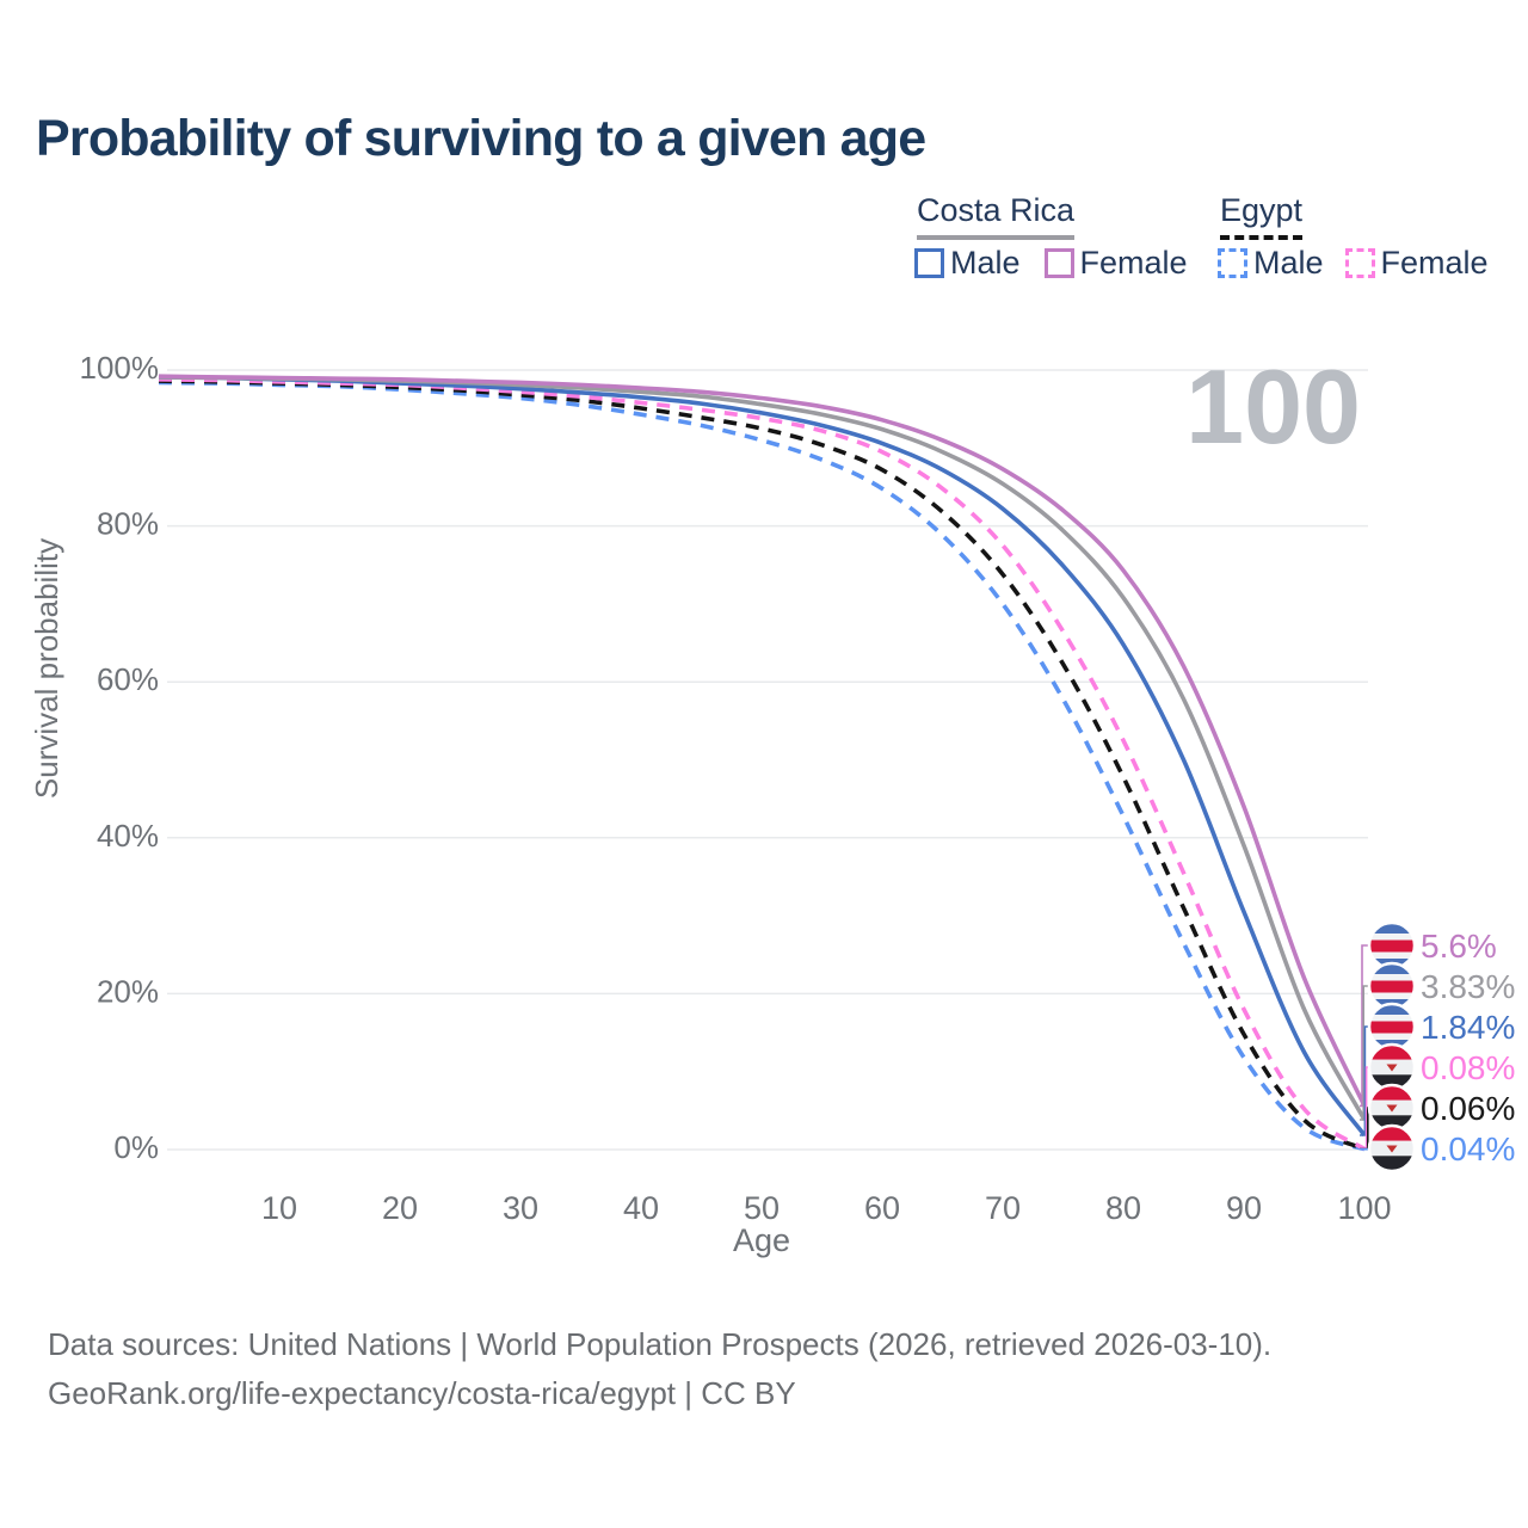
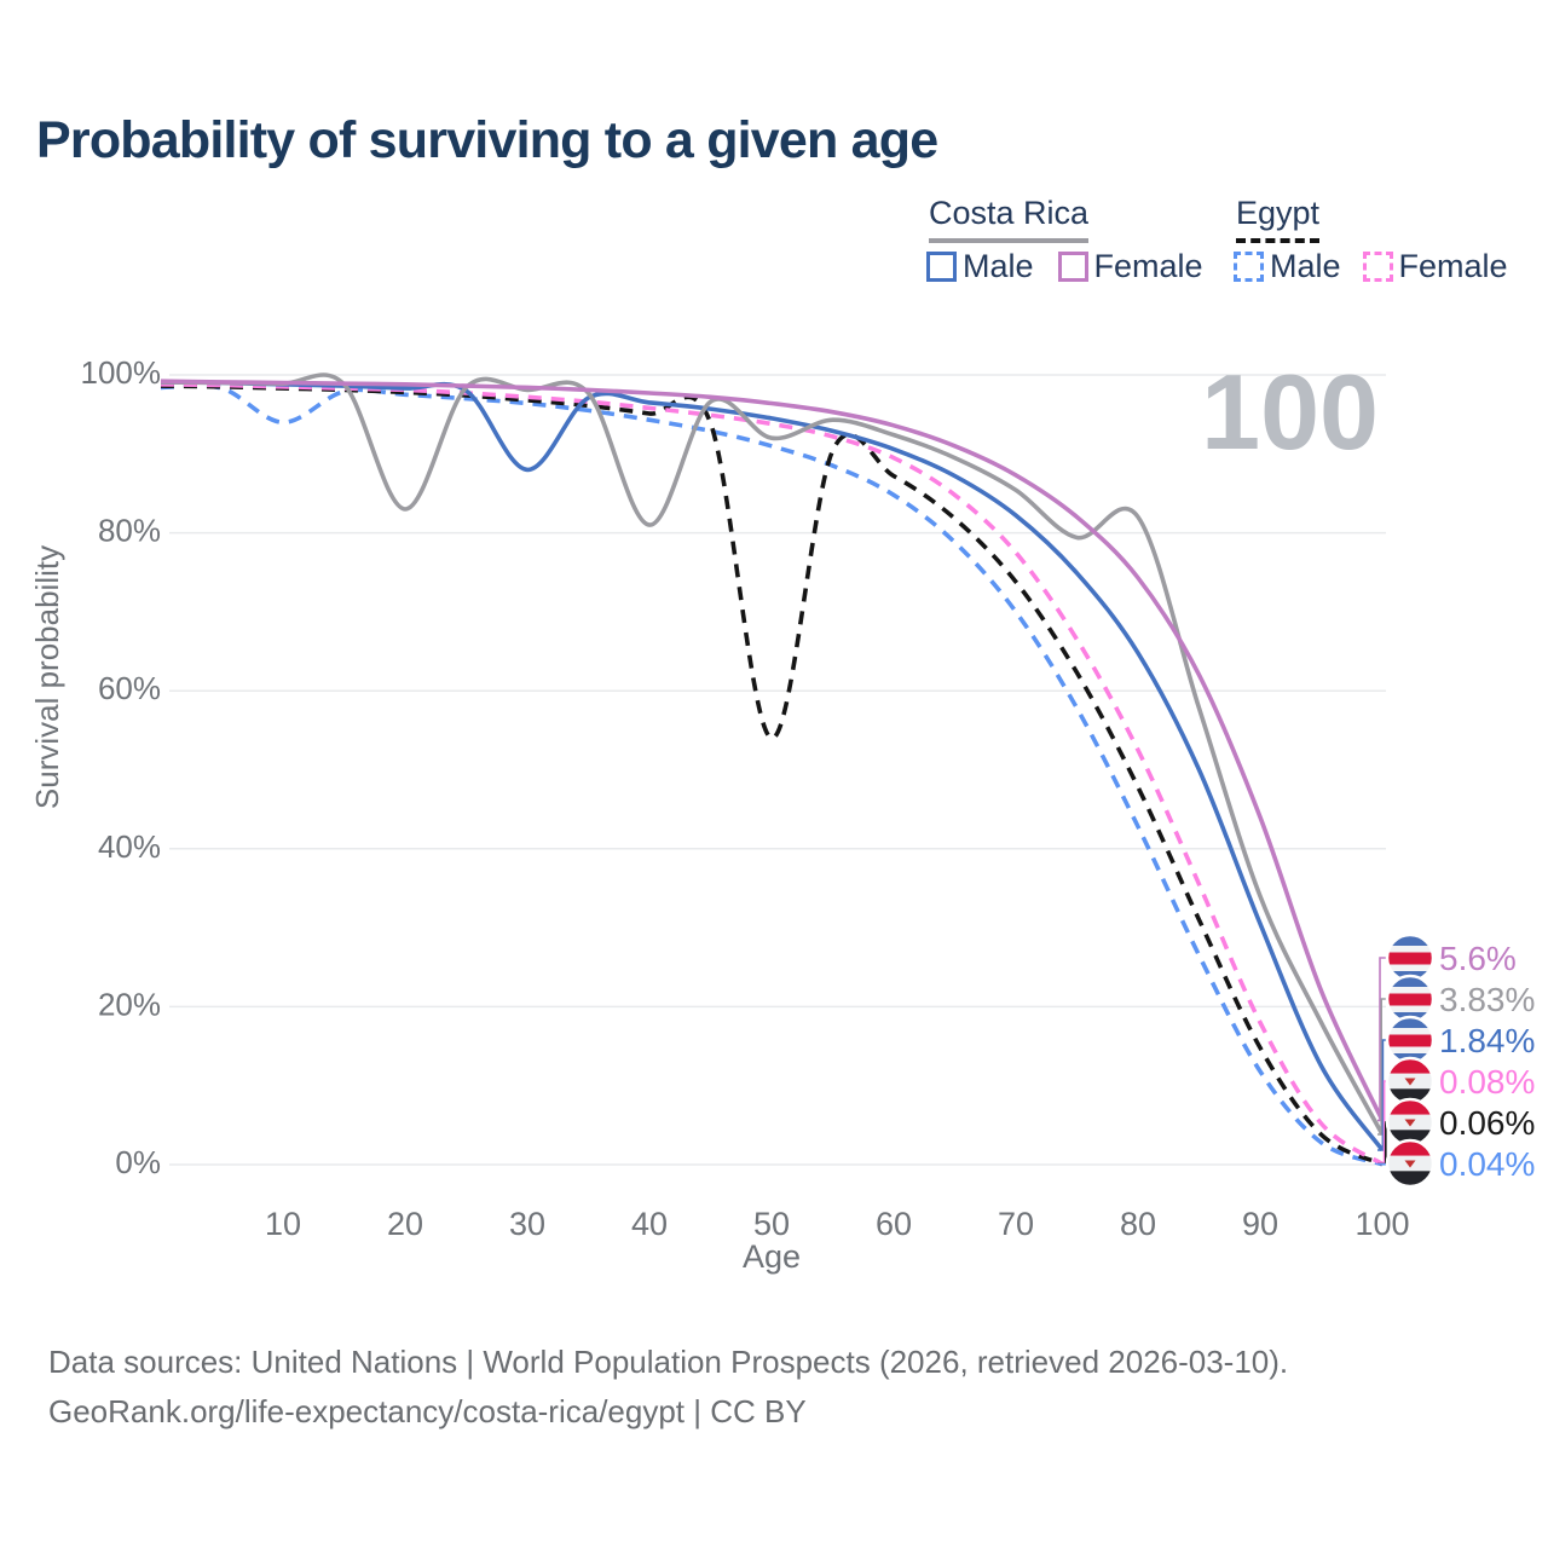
Egypt Male/10: 98% -> 94%
Costa Rica/20: 99% -> 83%
Costa Rica Male/30: 98% -> 88%
Costa Rica/40: 97% -> 81%
Costa Rica/50: 96% -> 92%
Egypt/50: 92% -> 54%
Costa Rica/80: 71% -> 82%
Costa Rica/90: 39% -> 34%
